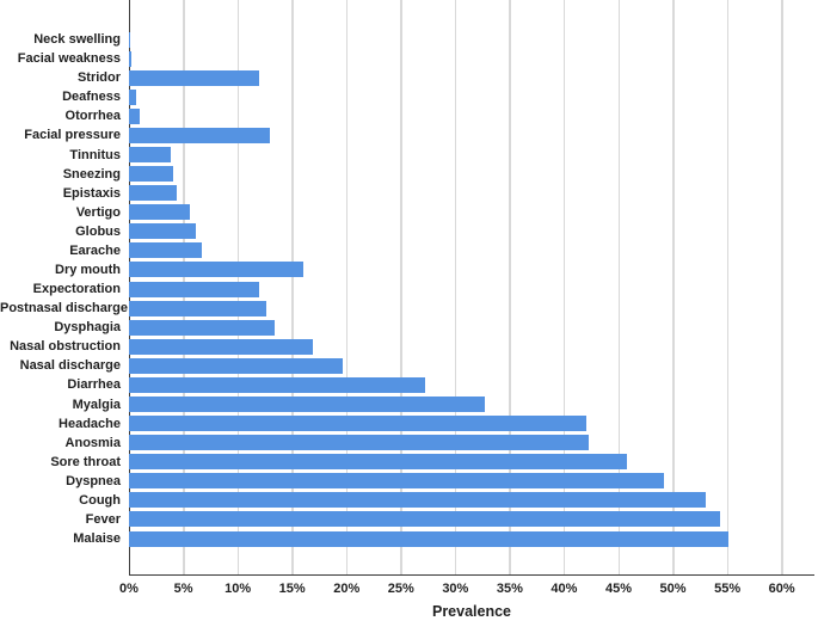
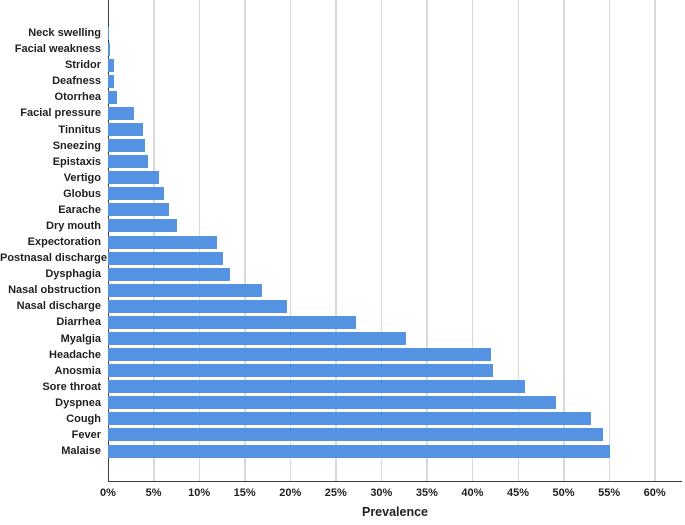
Stridor: 12% -> 1%
Facial pressure: 13% -> 3%
Dry mouth: 16% -> 8%
